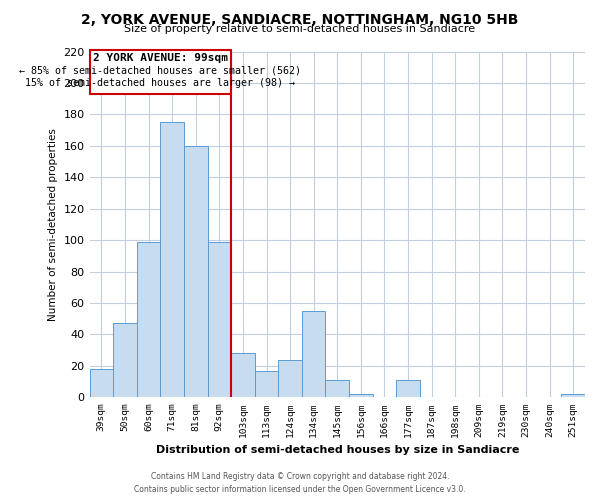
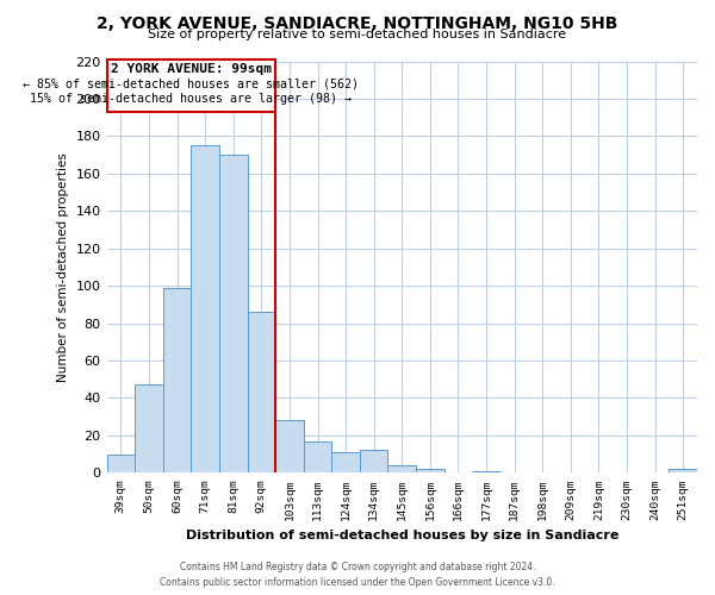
39sqm: 18 -> 10
81sqm: 160 -> 170
92sqm: 99 -> 86
124sqm: 24 -> 11
134sqm: 55 -> 12
145sqm: 11 -> 4
177sqm: 11 -> 1
